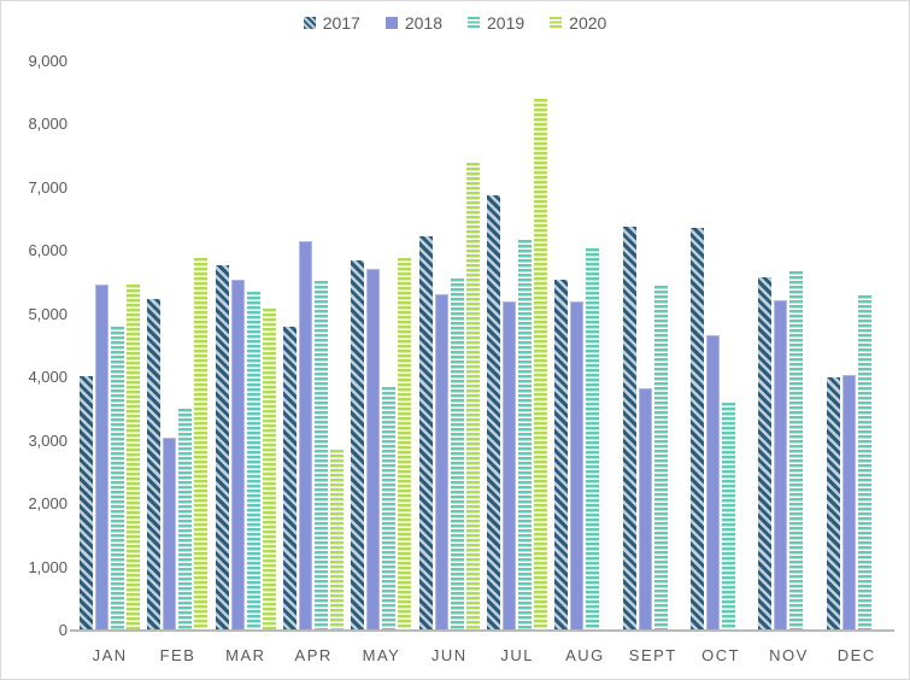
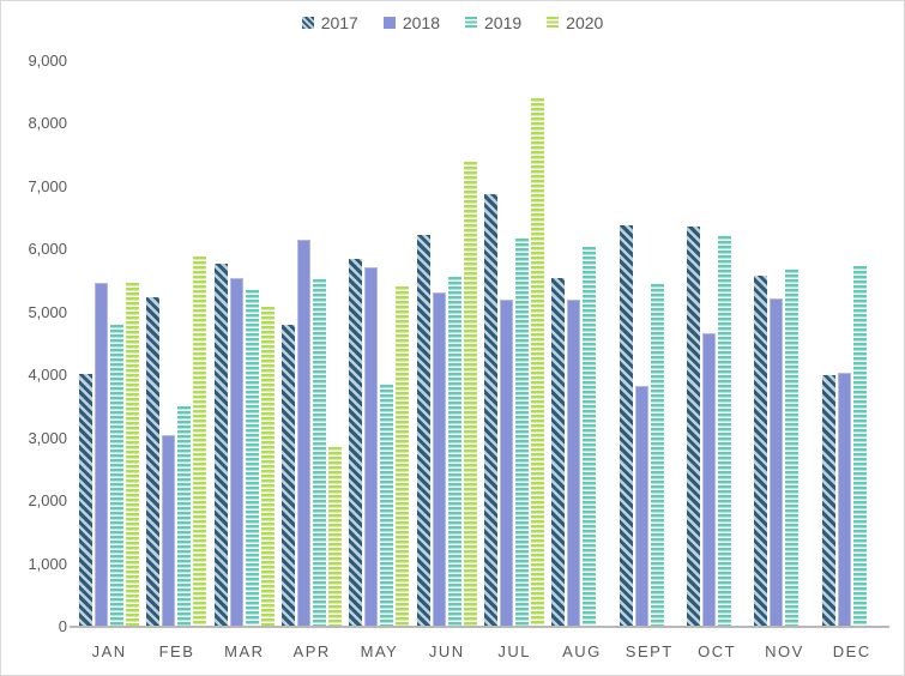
2020/MAY: 5900 -> 5400
2019/OCT: 3600 -> 6200
2019/DEC: 5300 -> 5700
